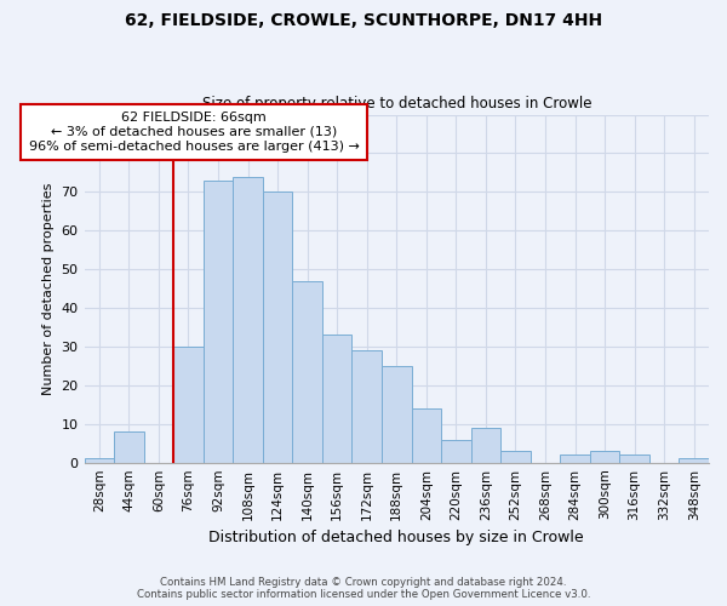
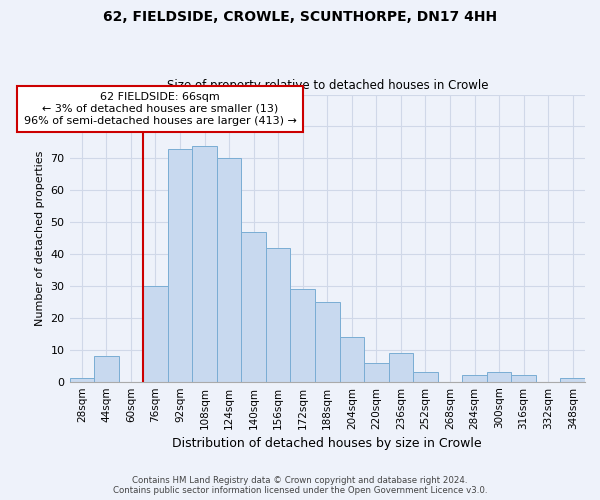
156sqm: 33 -> 42
